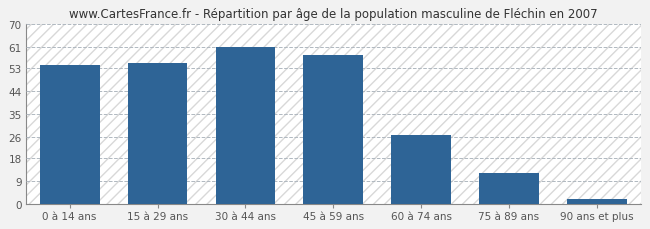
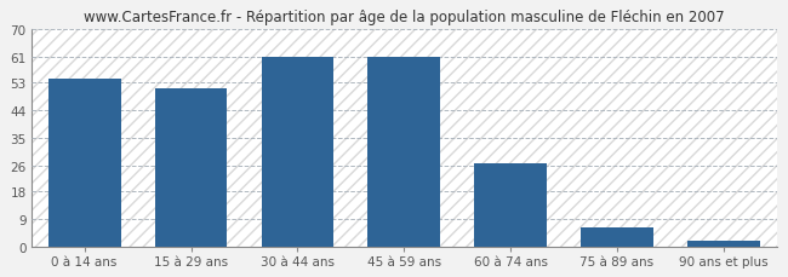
15 à 29 ans: 55 -> 51
45 à 59 ans: 58 -> 61
75 à 89 ans: 12 -> 6
